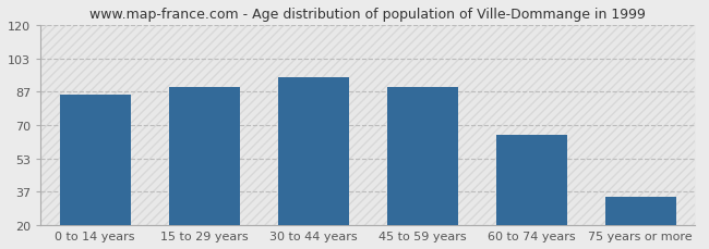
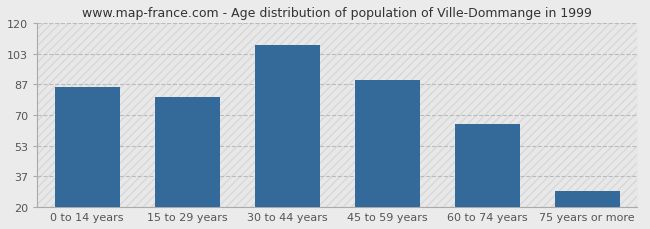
15 to 29 years: 89 -> 80
30 to 44 years: 94 -> 108
75 years or more: 34 -> 29
